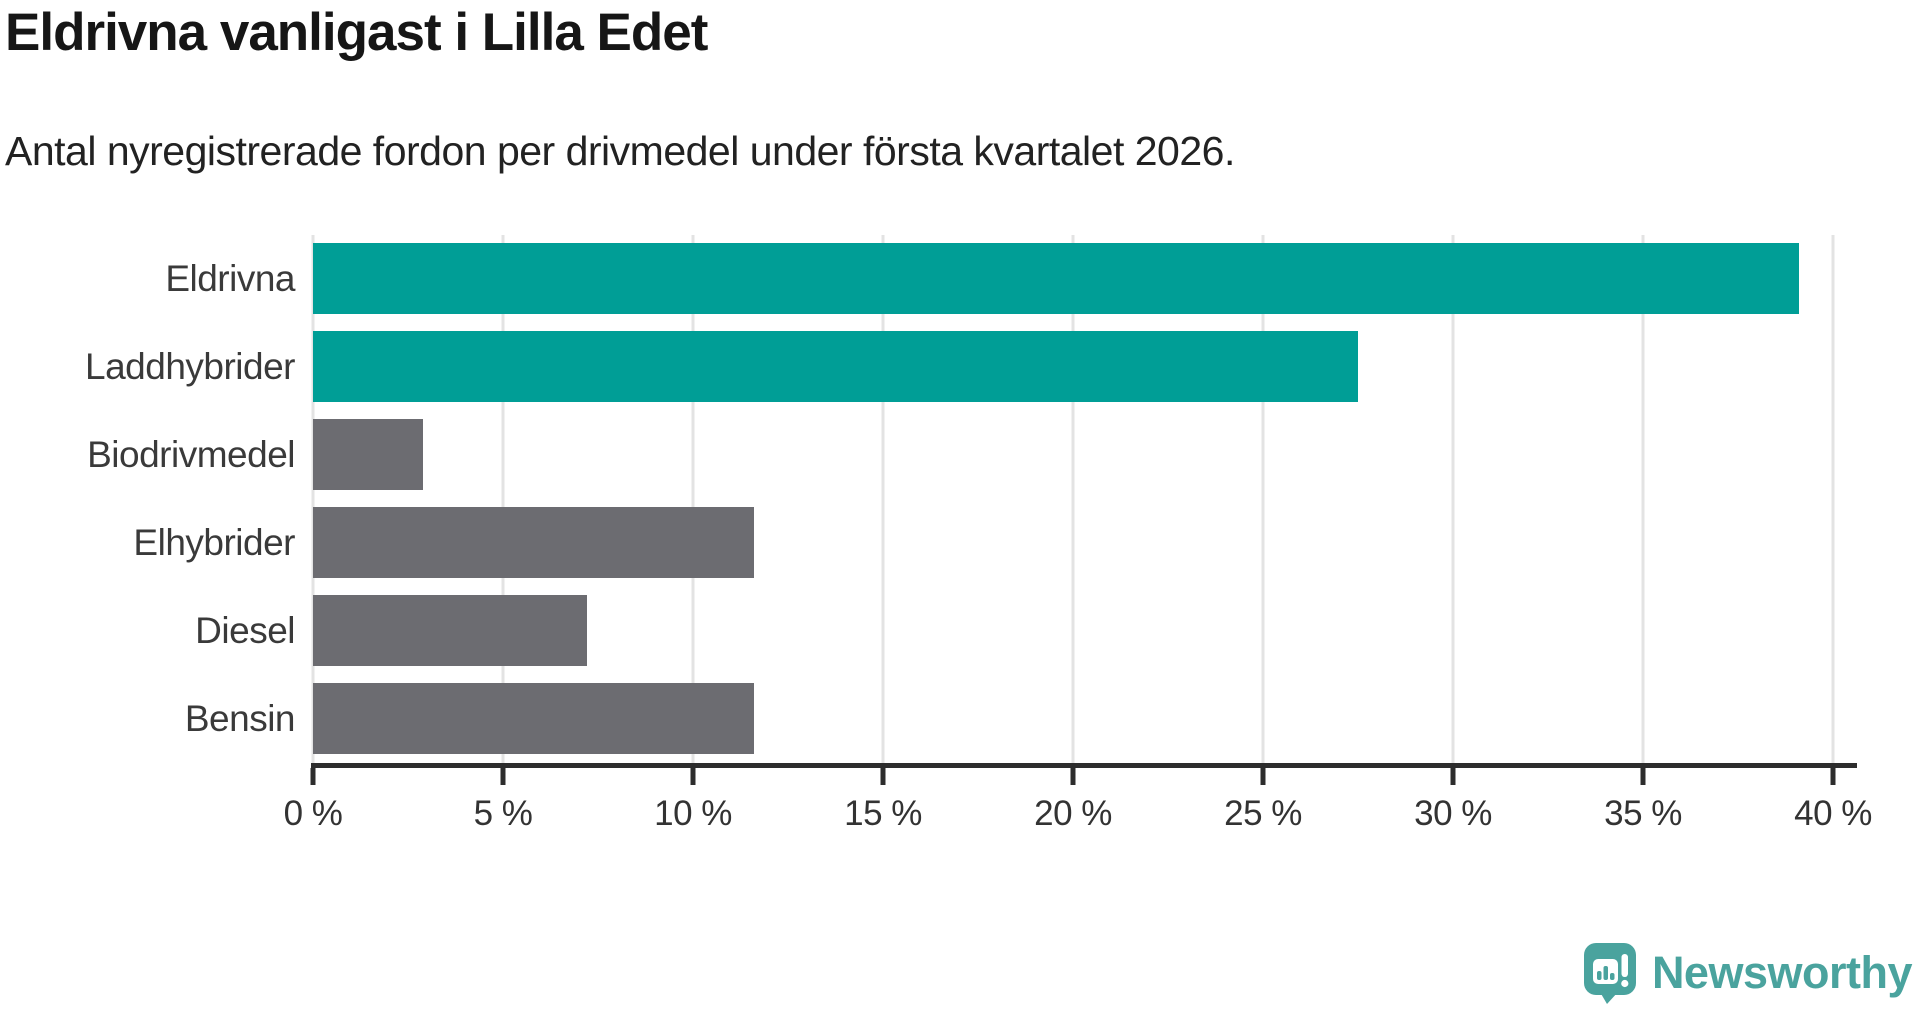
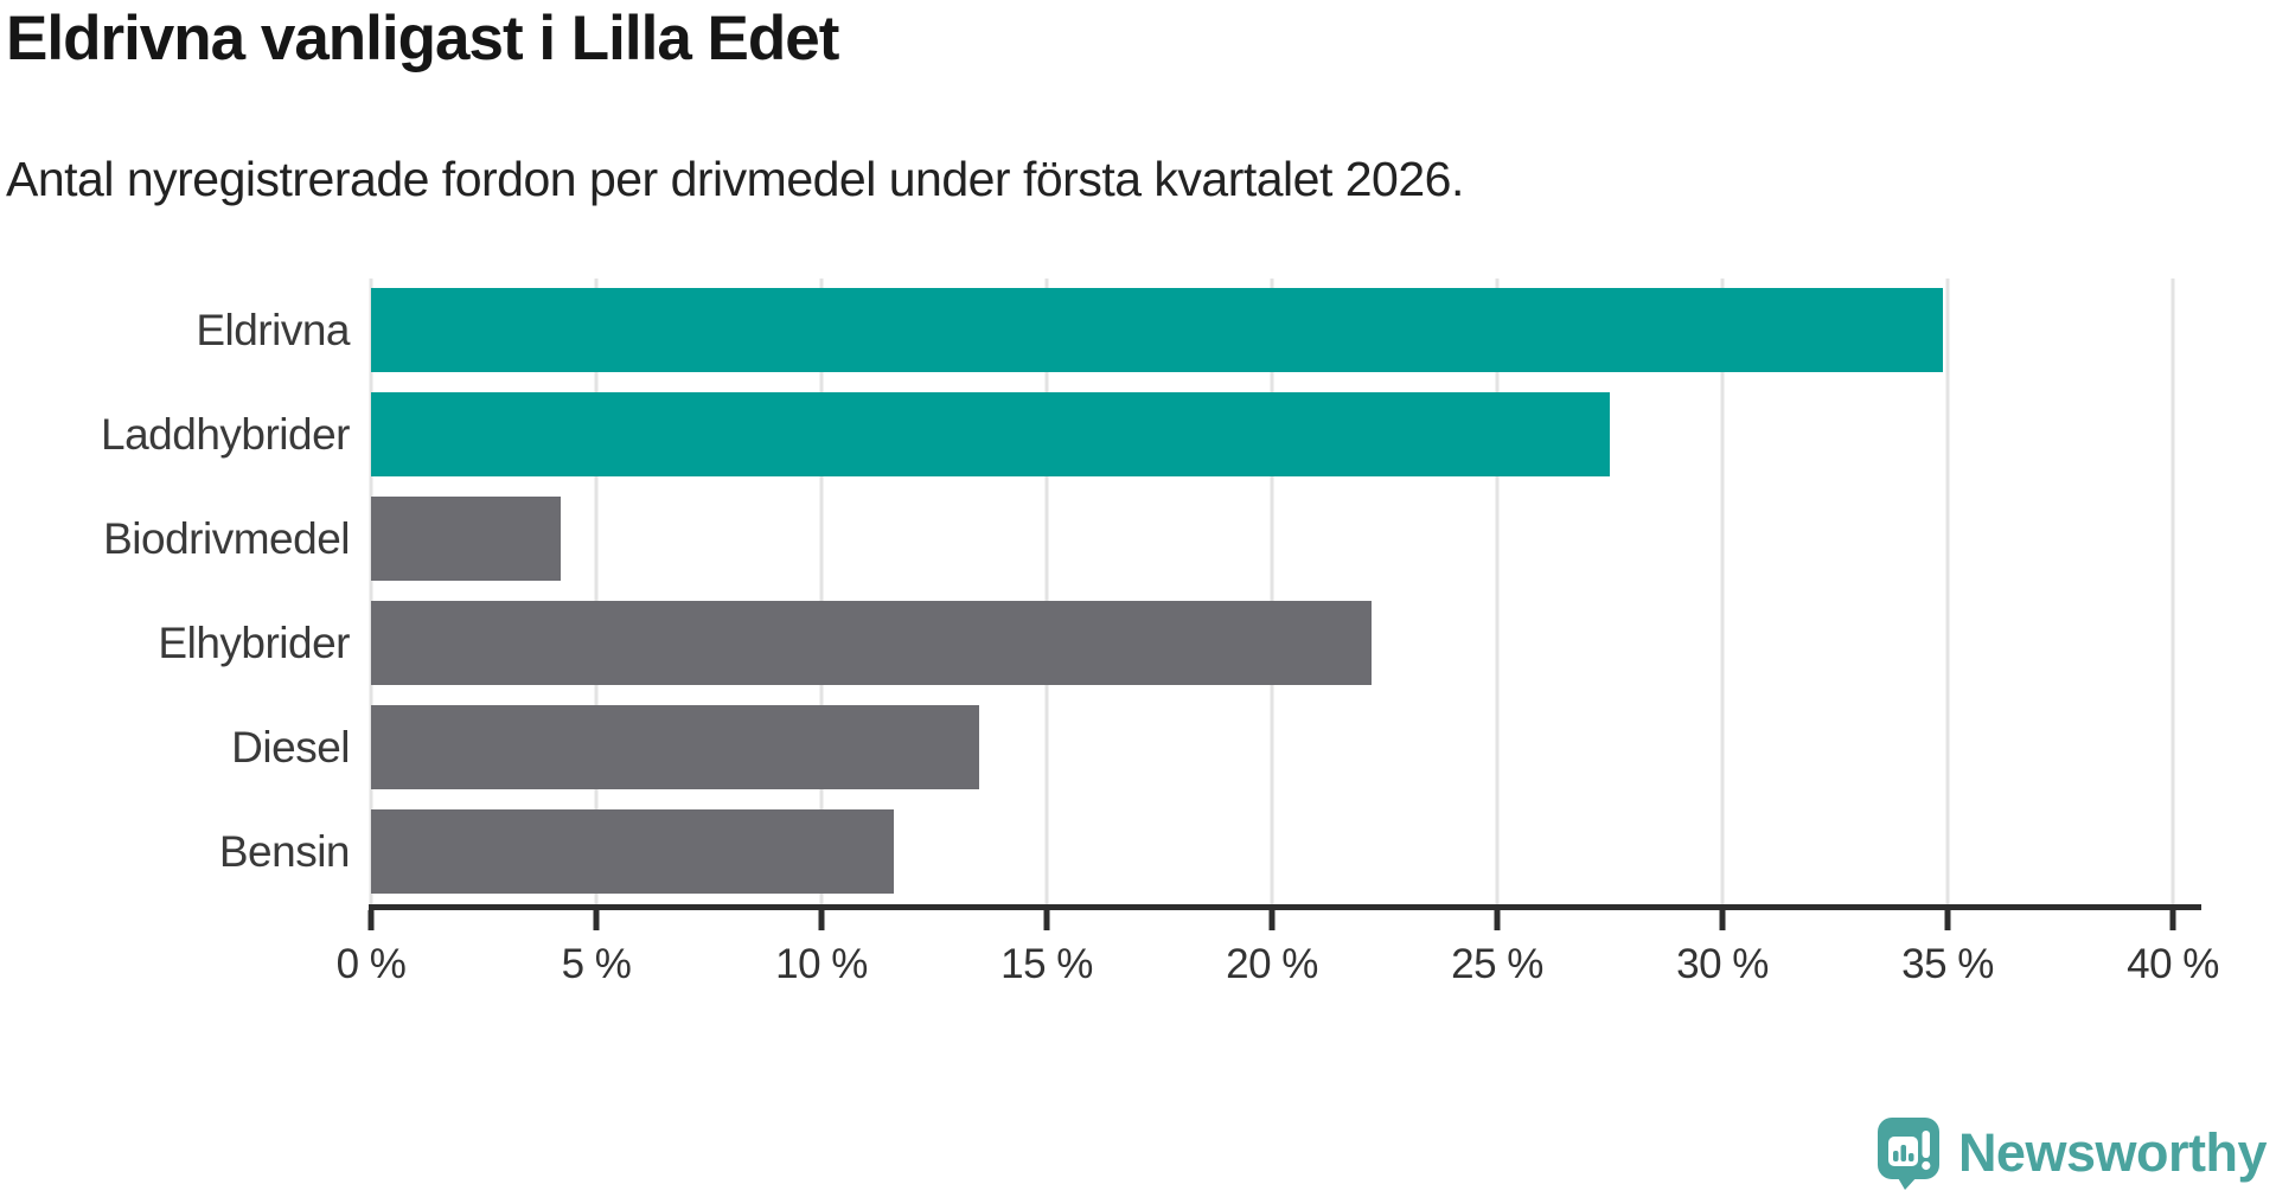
Eldrivna: 39.1% -> 34.9%
Biodrivmedel: 2.9% -> 4.2%
Elhybrider: 11.6% -> 22.2%
Diesel: 7.2% -> 13.5%
